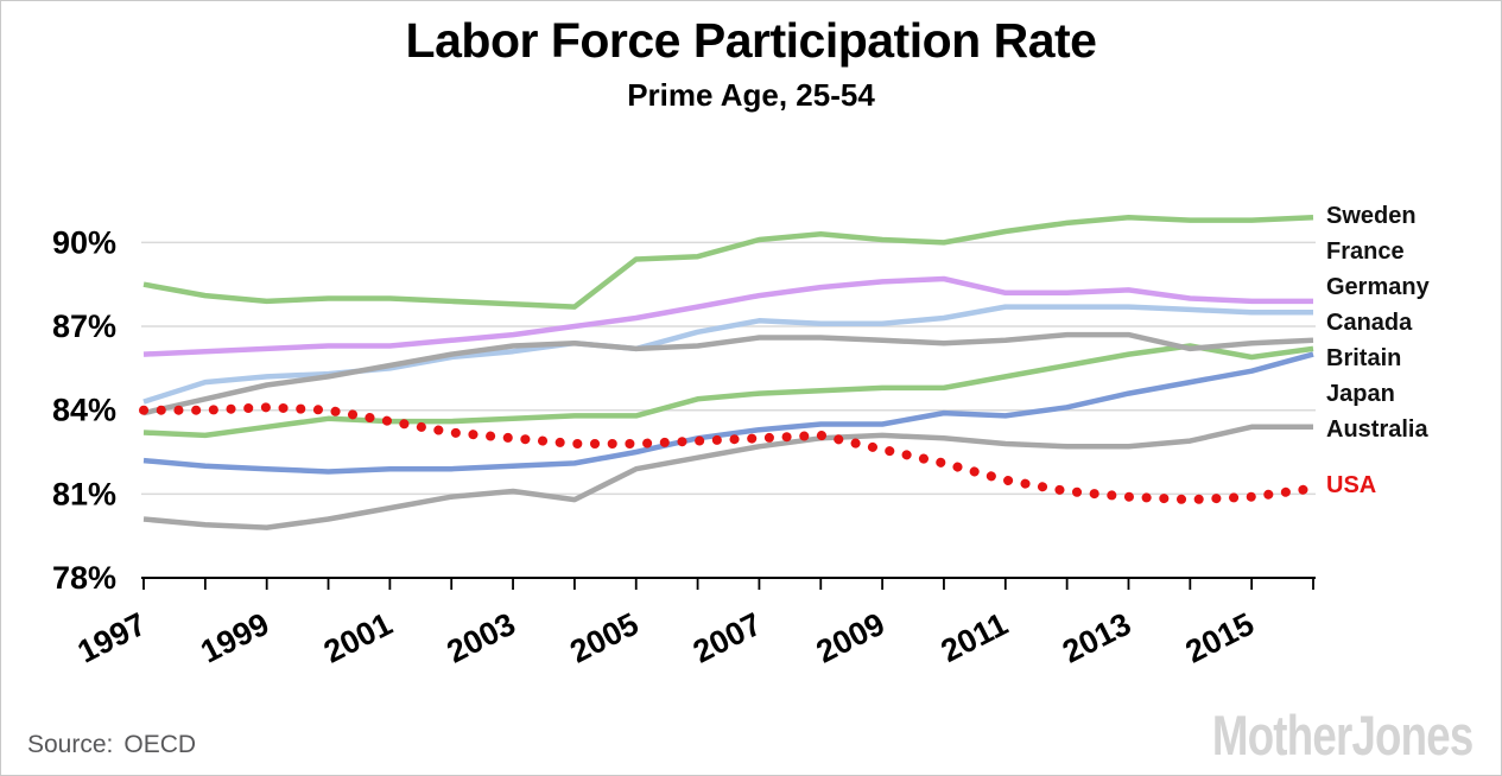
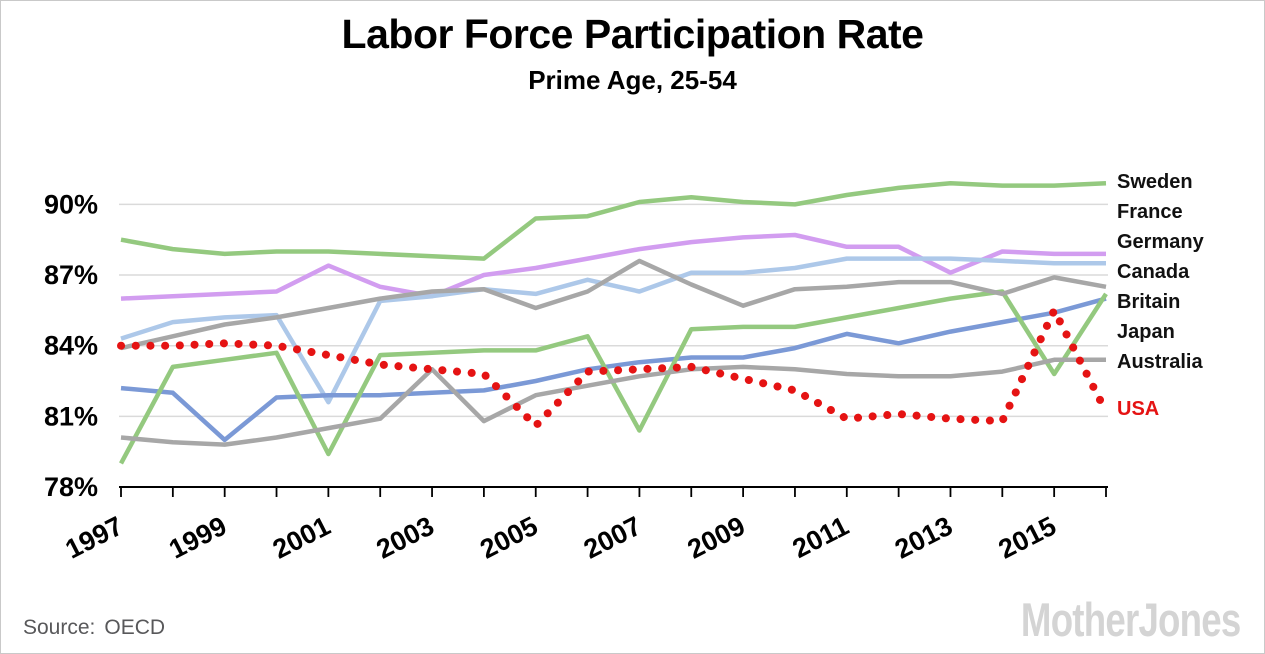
Britain/1997: 83.2% -> 79.0%
Japan/1999: 81.9% -> 80.0%
France/2001: 86.3% -> 87.4%
Germany/2001: 85.5% -> 81.6%
Britain/2001: 83.6% -> 79.4%
France/2003: 86.7% -> 86.1%
Australia/2003: 81.1% -> 83.0%
Canada/2005: 86.2% -> 85.6%
USA/2005: 82.8% -> 80.6%
Germany/2007: 87.2% -> 86.3%
Canada/2007: 86.6% -> 87.6%
Britain/2007: 84.6% -> 80.4%
Canada/2009: 86.5% -> 85.7%
Japan/2011: 83.8% -> 84.5%
USA/2011: 81.5% -> 80.9%
France/2013: 88.3% -> 87.1%
Canada/2015: 86.4% -> 86.9%
Britain/2015: 85.9% -> 82.8%
USA/2015: 80.9% -> 85.5%
